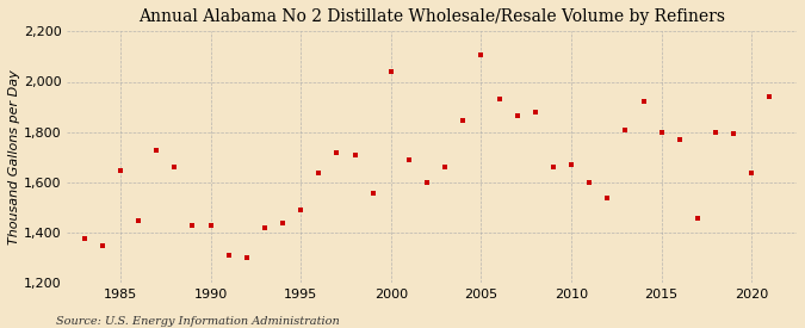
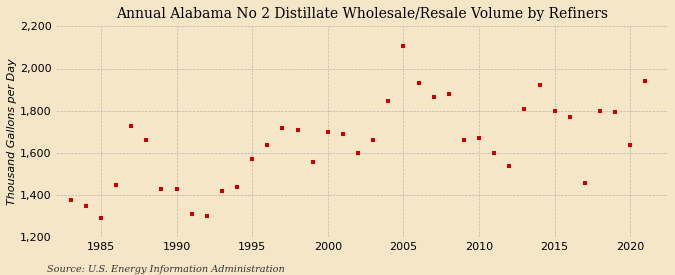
1985: 1,645 -> 1,290
1995: 1,490 -> 1,570
2000: 2,040 -> 1,700
